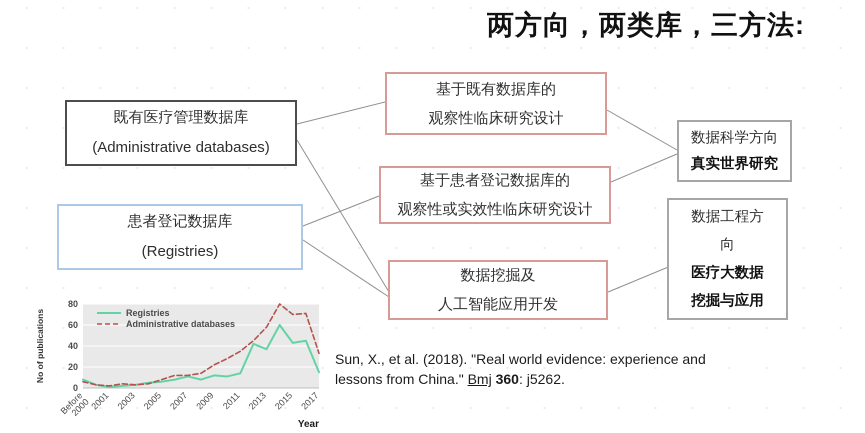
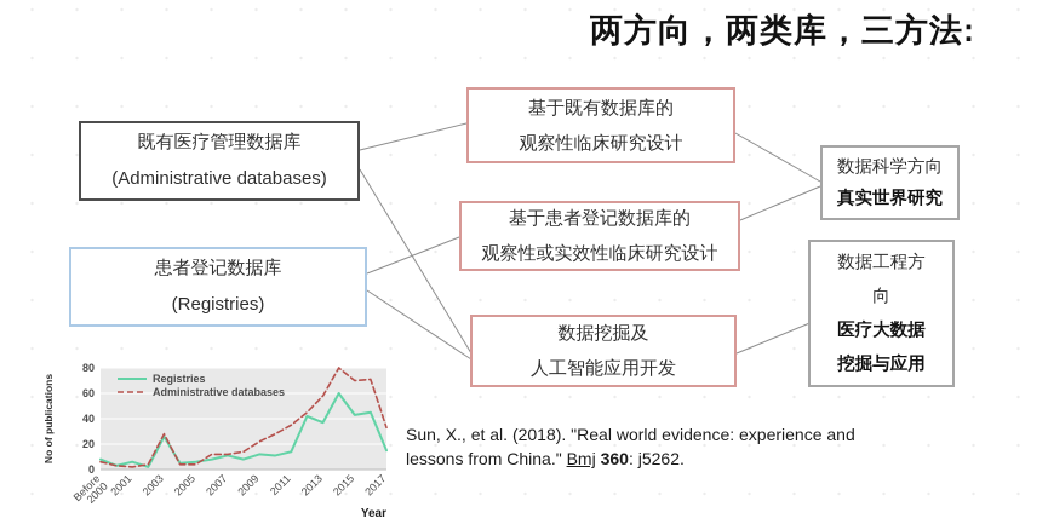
Registries/2001: 1 -> 6
Registries/2003: 3 -> 26
Administrative databases/2003: 3 -> 28
Administrative databases/2005: 8 -> 4
